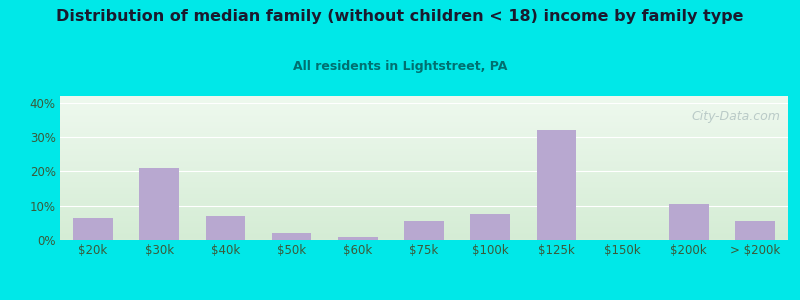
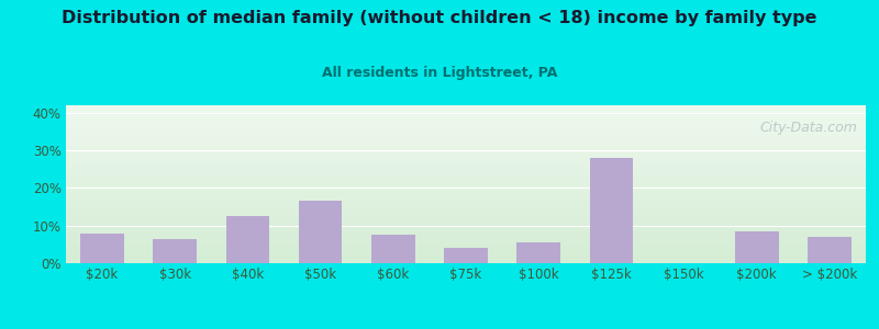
$20k: 6.5% -> 8.0%
$30k: 21.0% -> 6.5%
$40k: 7.0% -> 12.5%
$50k: 2.0% -> 16.5%
$60k: 1.0% -> 7.5%
$75k: 5.5% -> 4.0%
$100k: 7.5% -> 5.5%
$125k: 32.0% -> 28.0%
$200k: 10.5% -> 8.5%
> $200k: 5.5% -> 7.0%
